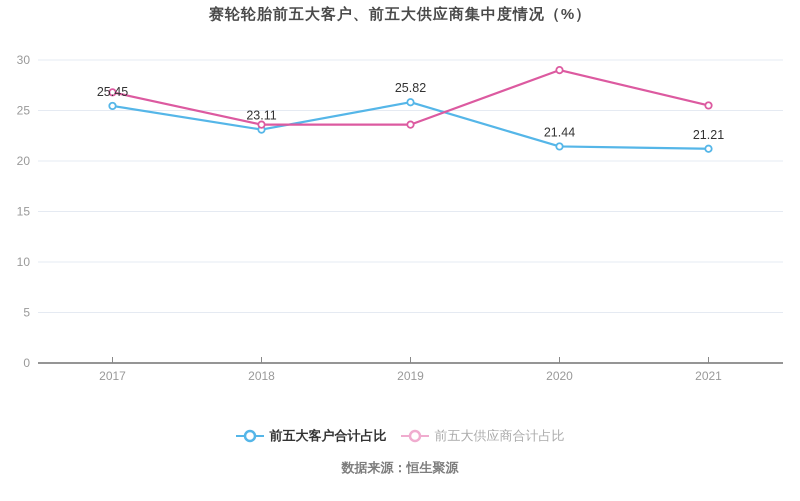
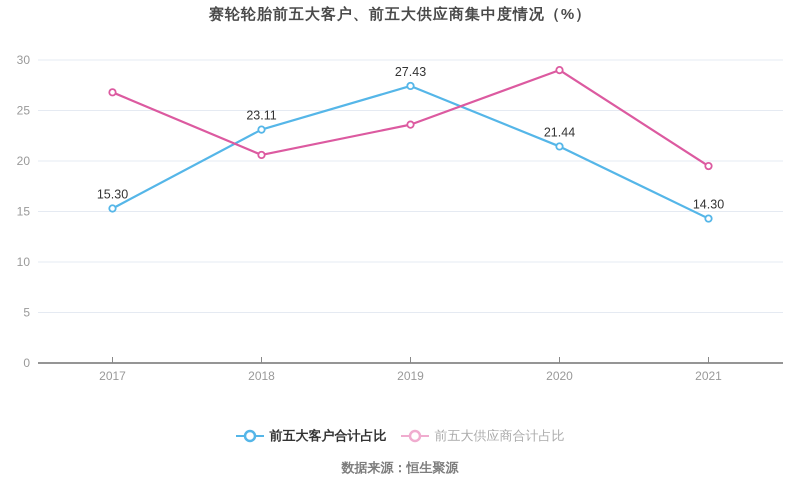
前五大客户合计占比/2017: 25.45 -> 15.30
前五大供应商合计占比/2018: 23.6 -> 20.6
前五大客户合计占比/2019: 25.82 -> 27.43
前五大客户合计占比/2021: 21.21 -> 14.30
前五大供应商合计占比/2021: 25.5 -> 19.5
